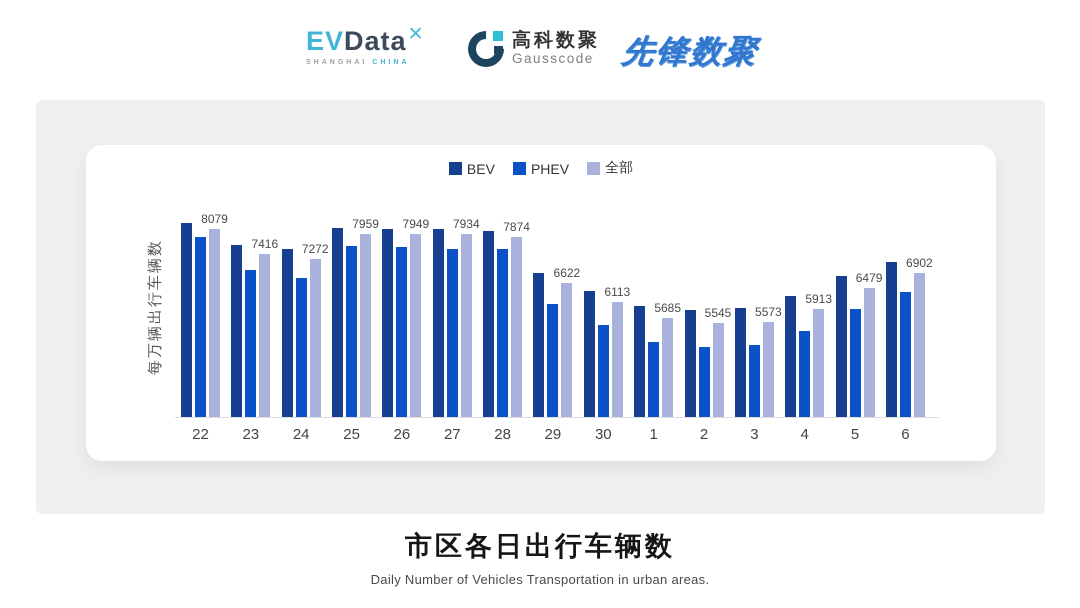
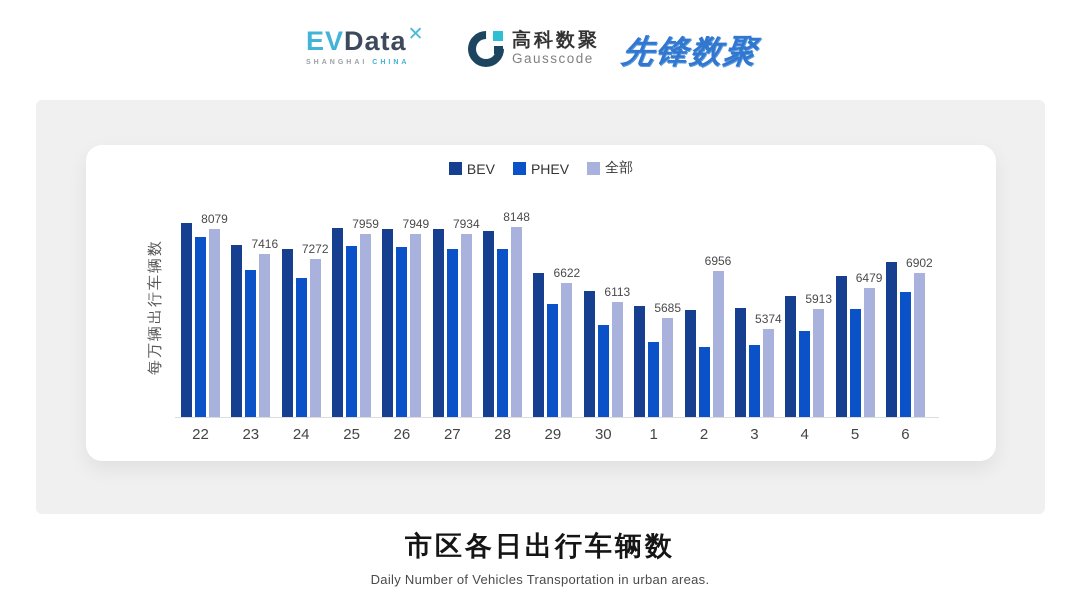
全部/28: 7874 -> 8148
全部/2: 5545 -> 6956
全部/3: 5573 -> 5374
